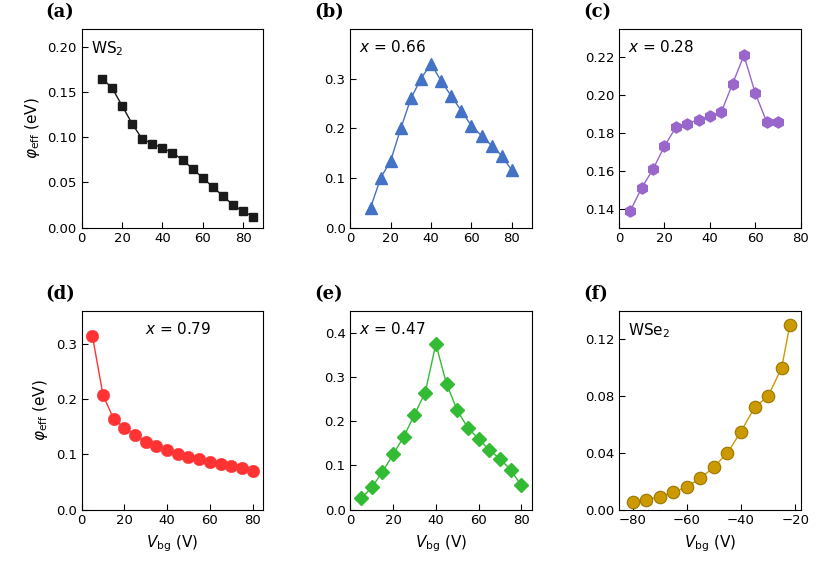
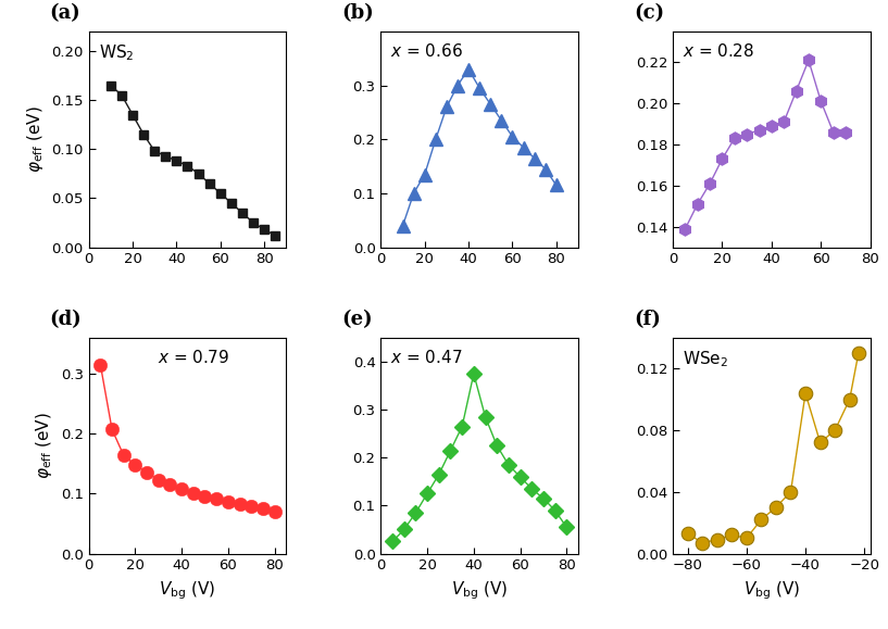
−80: 0.005 -> 0.013
−60: 0.016 -> 0.010
−40: 0.055 -> 0.104
